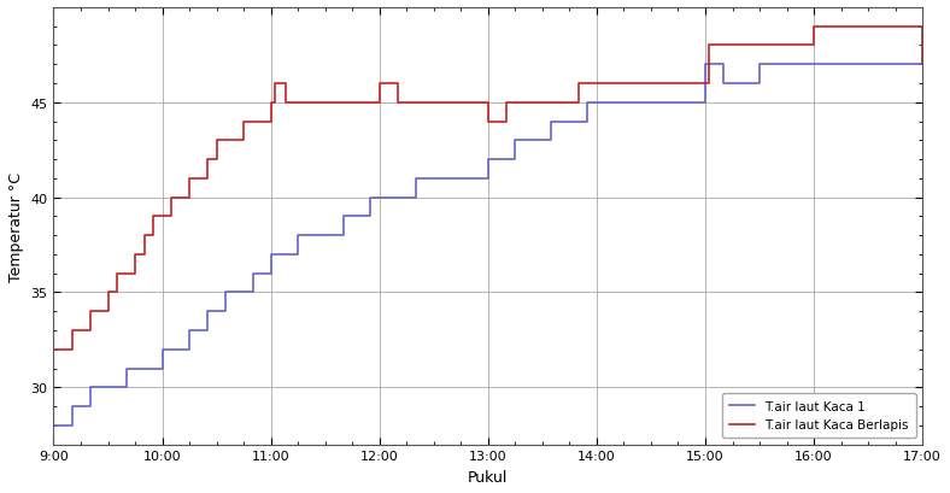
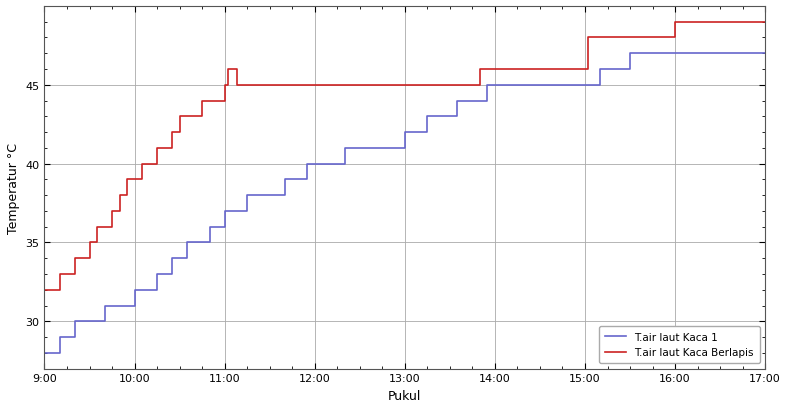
T.air laut Kaca Berlapis/12:00: 46 -> 45
T.air laut Kaca Berlapis/13:00: 44 -> 45
T.air laut Kaca 1/15:00: 47 -> 45
T.air laut Kaca Berlapis/17:00: 47 -> 49
